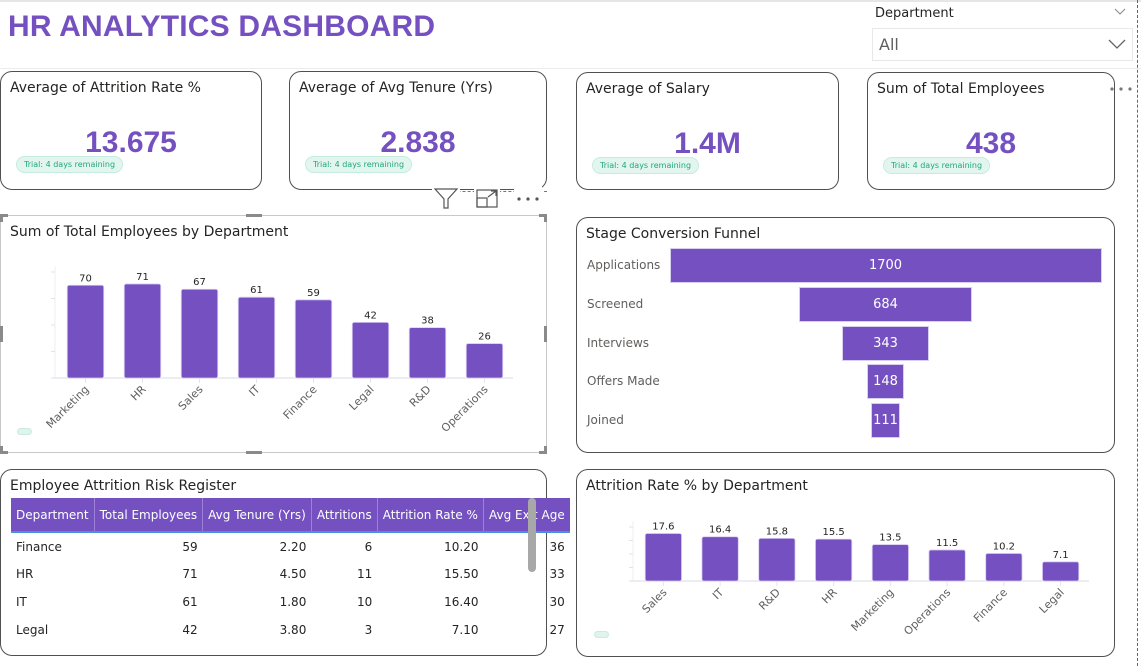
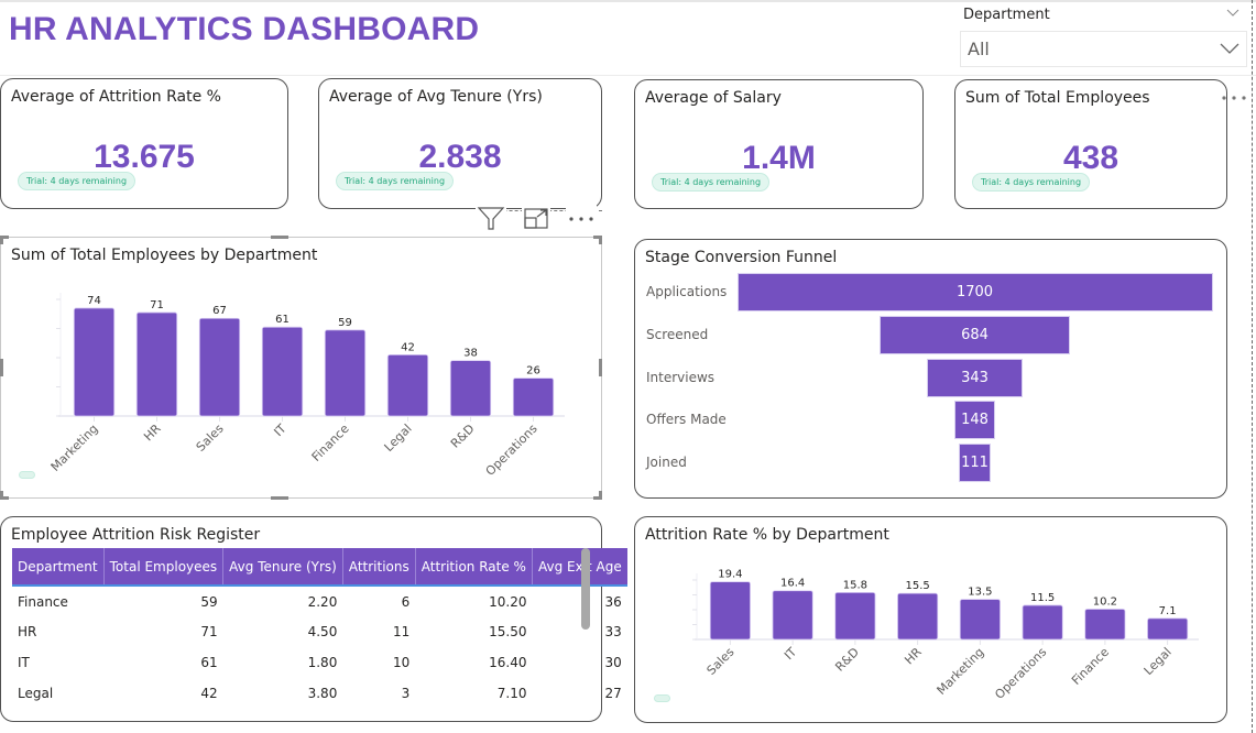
Sum of Total Employees by Department/Marketing: 70 -> 74
Attrition Rate % by Department/Sales: 17.6 -> 19.4
